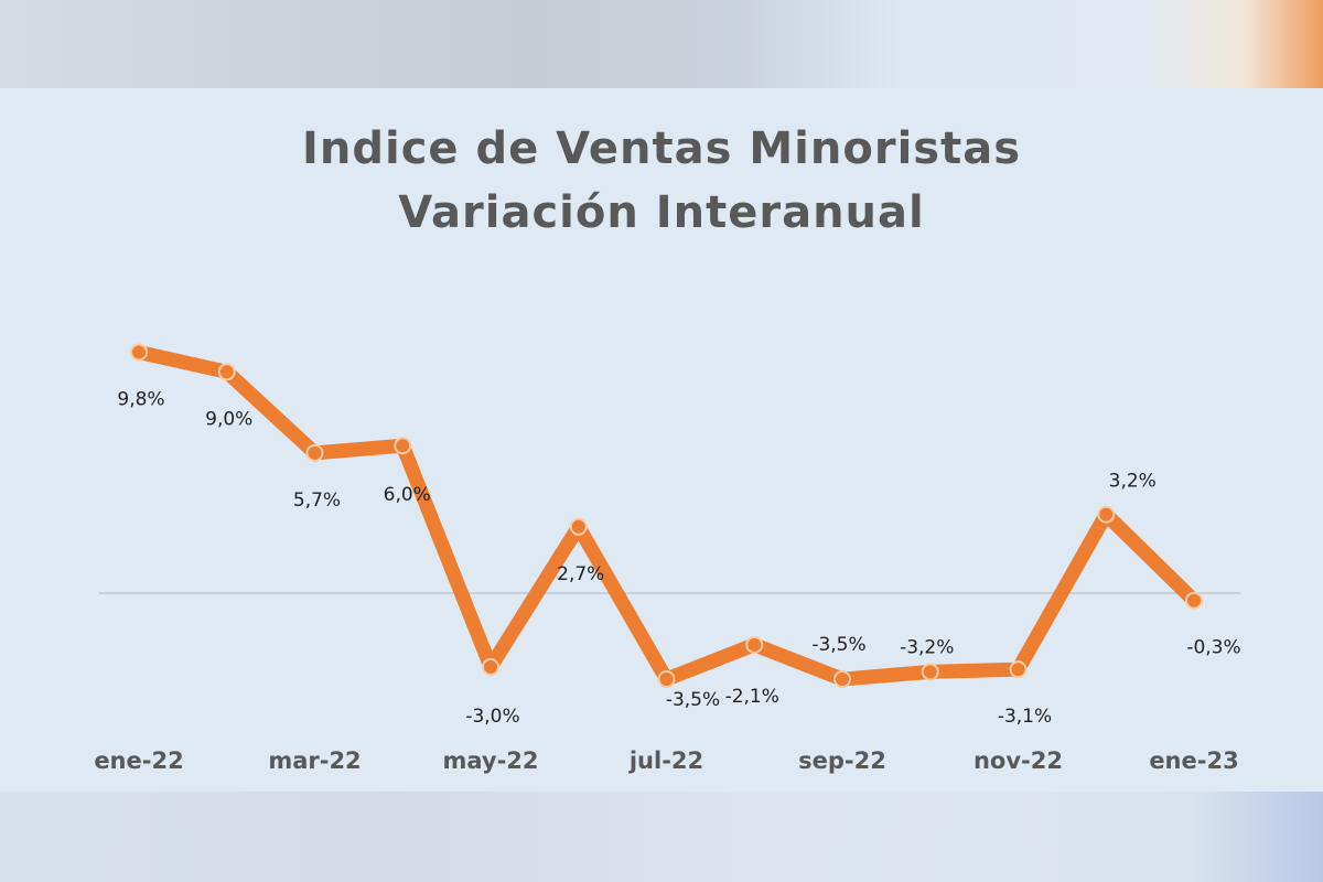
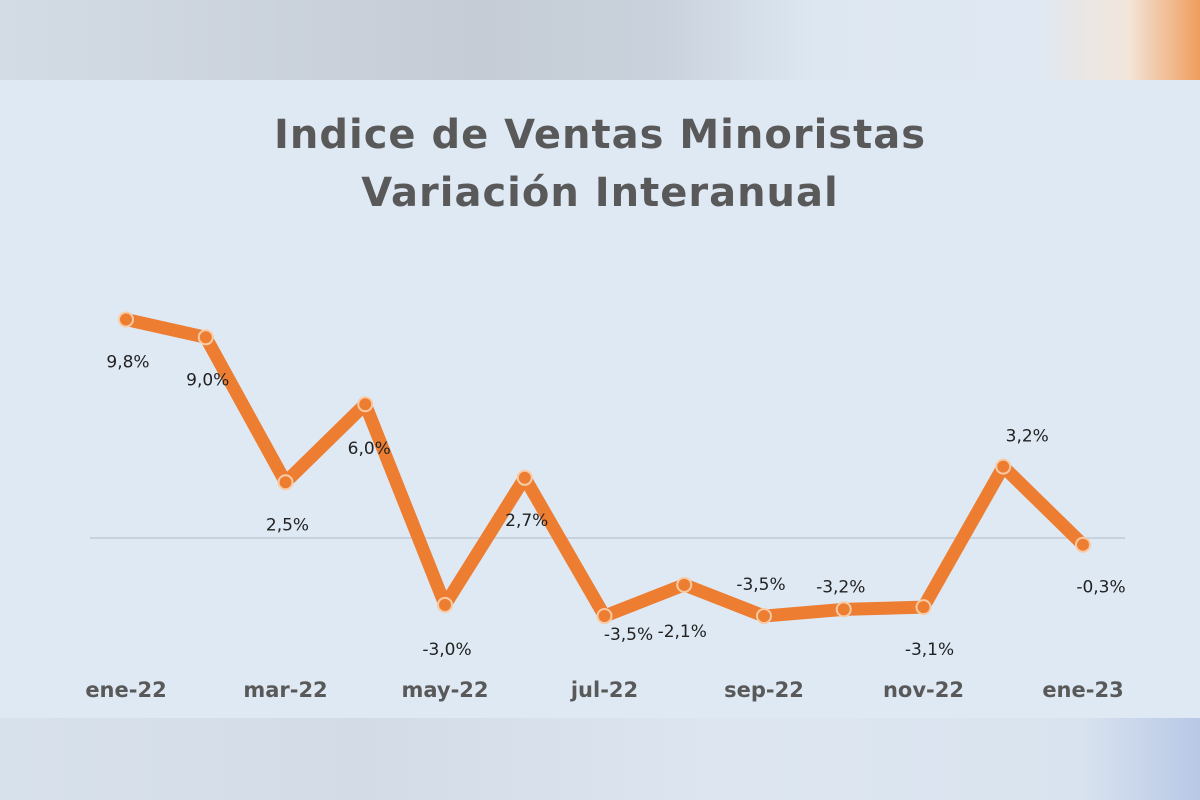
mar-22: 5,7% -> 2,5%
